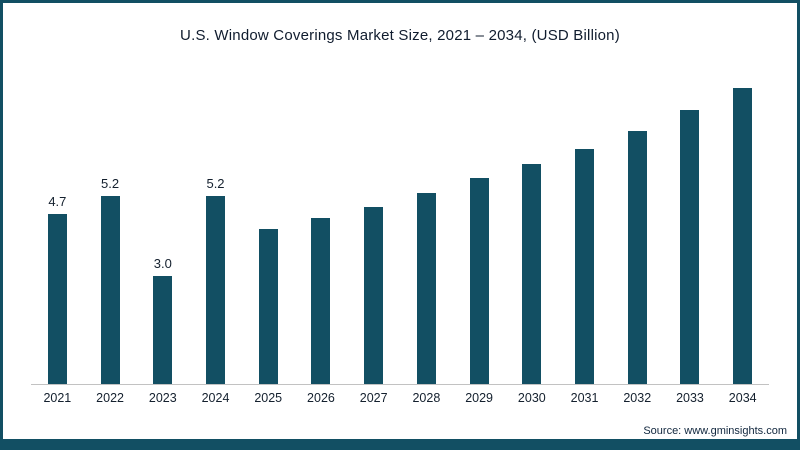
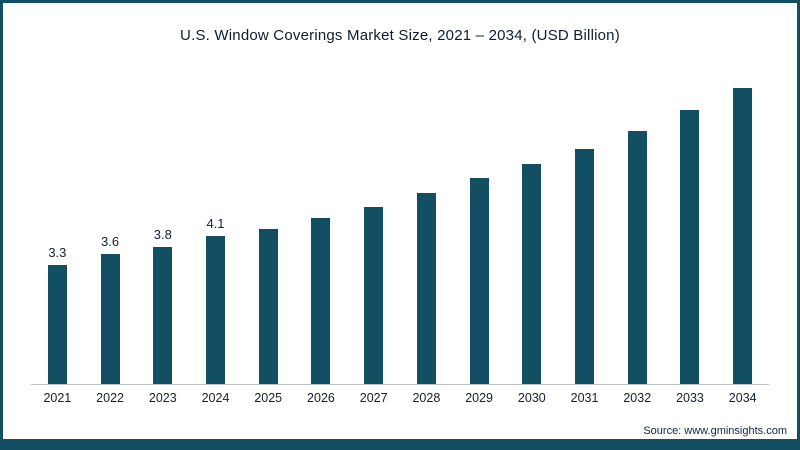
2021: 4.7 -> 3.3
2022: 5.2 -> 3.6
2023: 3.0 -> 3.8
2024: 5.2 -> 4.1
